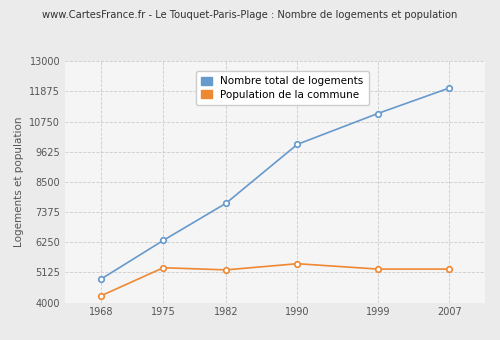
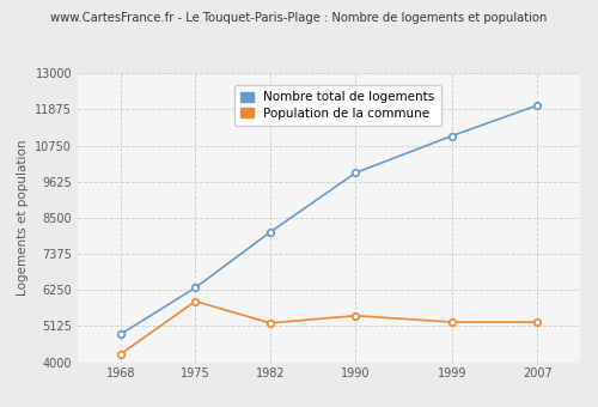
Population de la commune/1975: 5300 -> 5900
Nombre total de logements/1982: 7700 -> 8050
